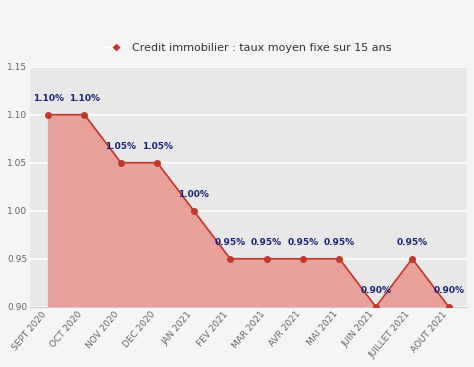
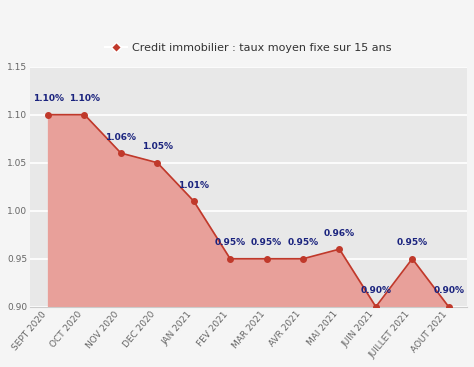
NOV 2020: 1.05% -> 1.06%
JAN 2021: 1.00% -> 1.01%
MAI 2021: 0.95% -> 0.96%
